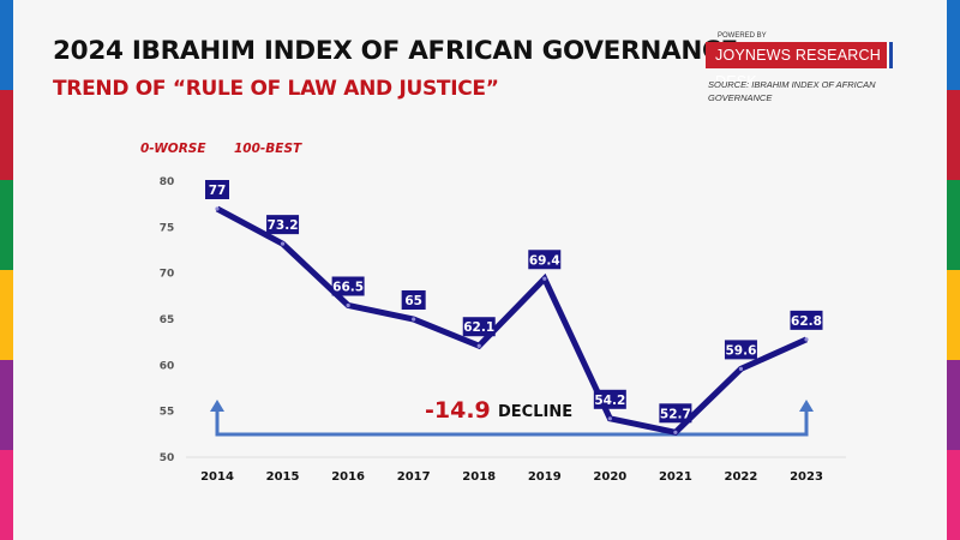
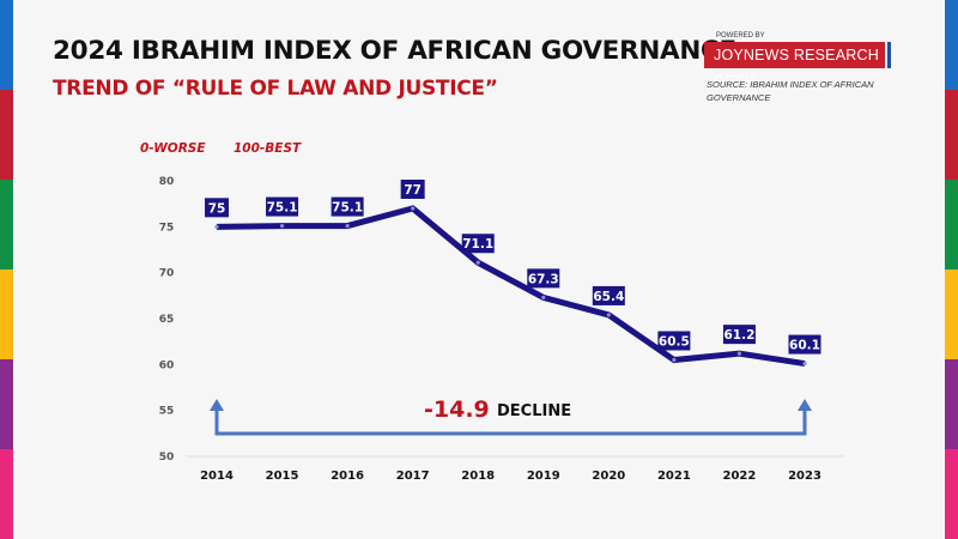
2014: 77 -> 75
2015: 73.2 -> 75.1
2016: 66.5 -> 75.1
2017: 65 -> 77
2018: 62.1 -> 71.1
2019: 69.4 -> 67.3
2020: 54.2 -> 65.4
2021: 52.7 -> 60.5
2022: 59.6 -> 61.2
2023: 62.8 -> 60.1
